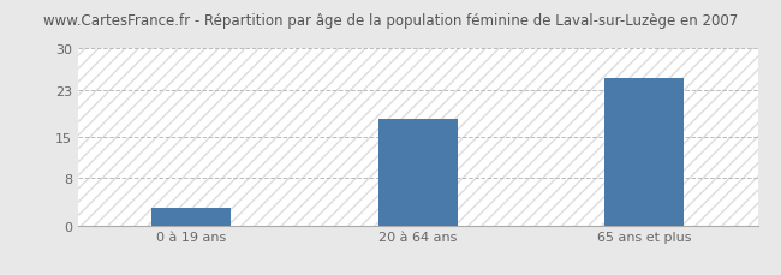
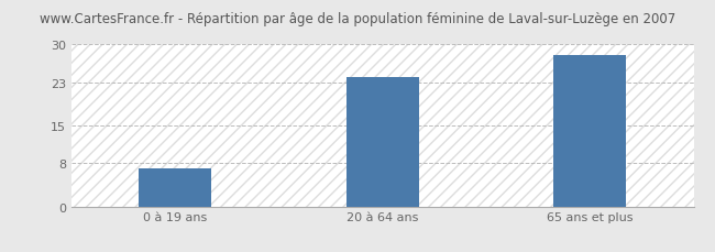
0 à 19 ans: 3 -> 7
20 à 64 ans: 18 -> 24
65 ans et plus: 25 -> 28
